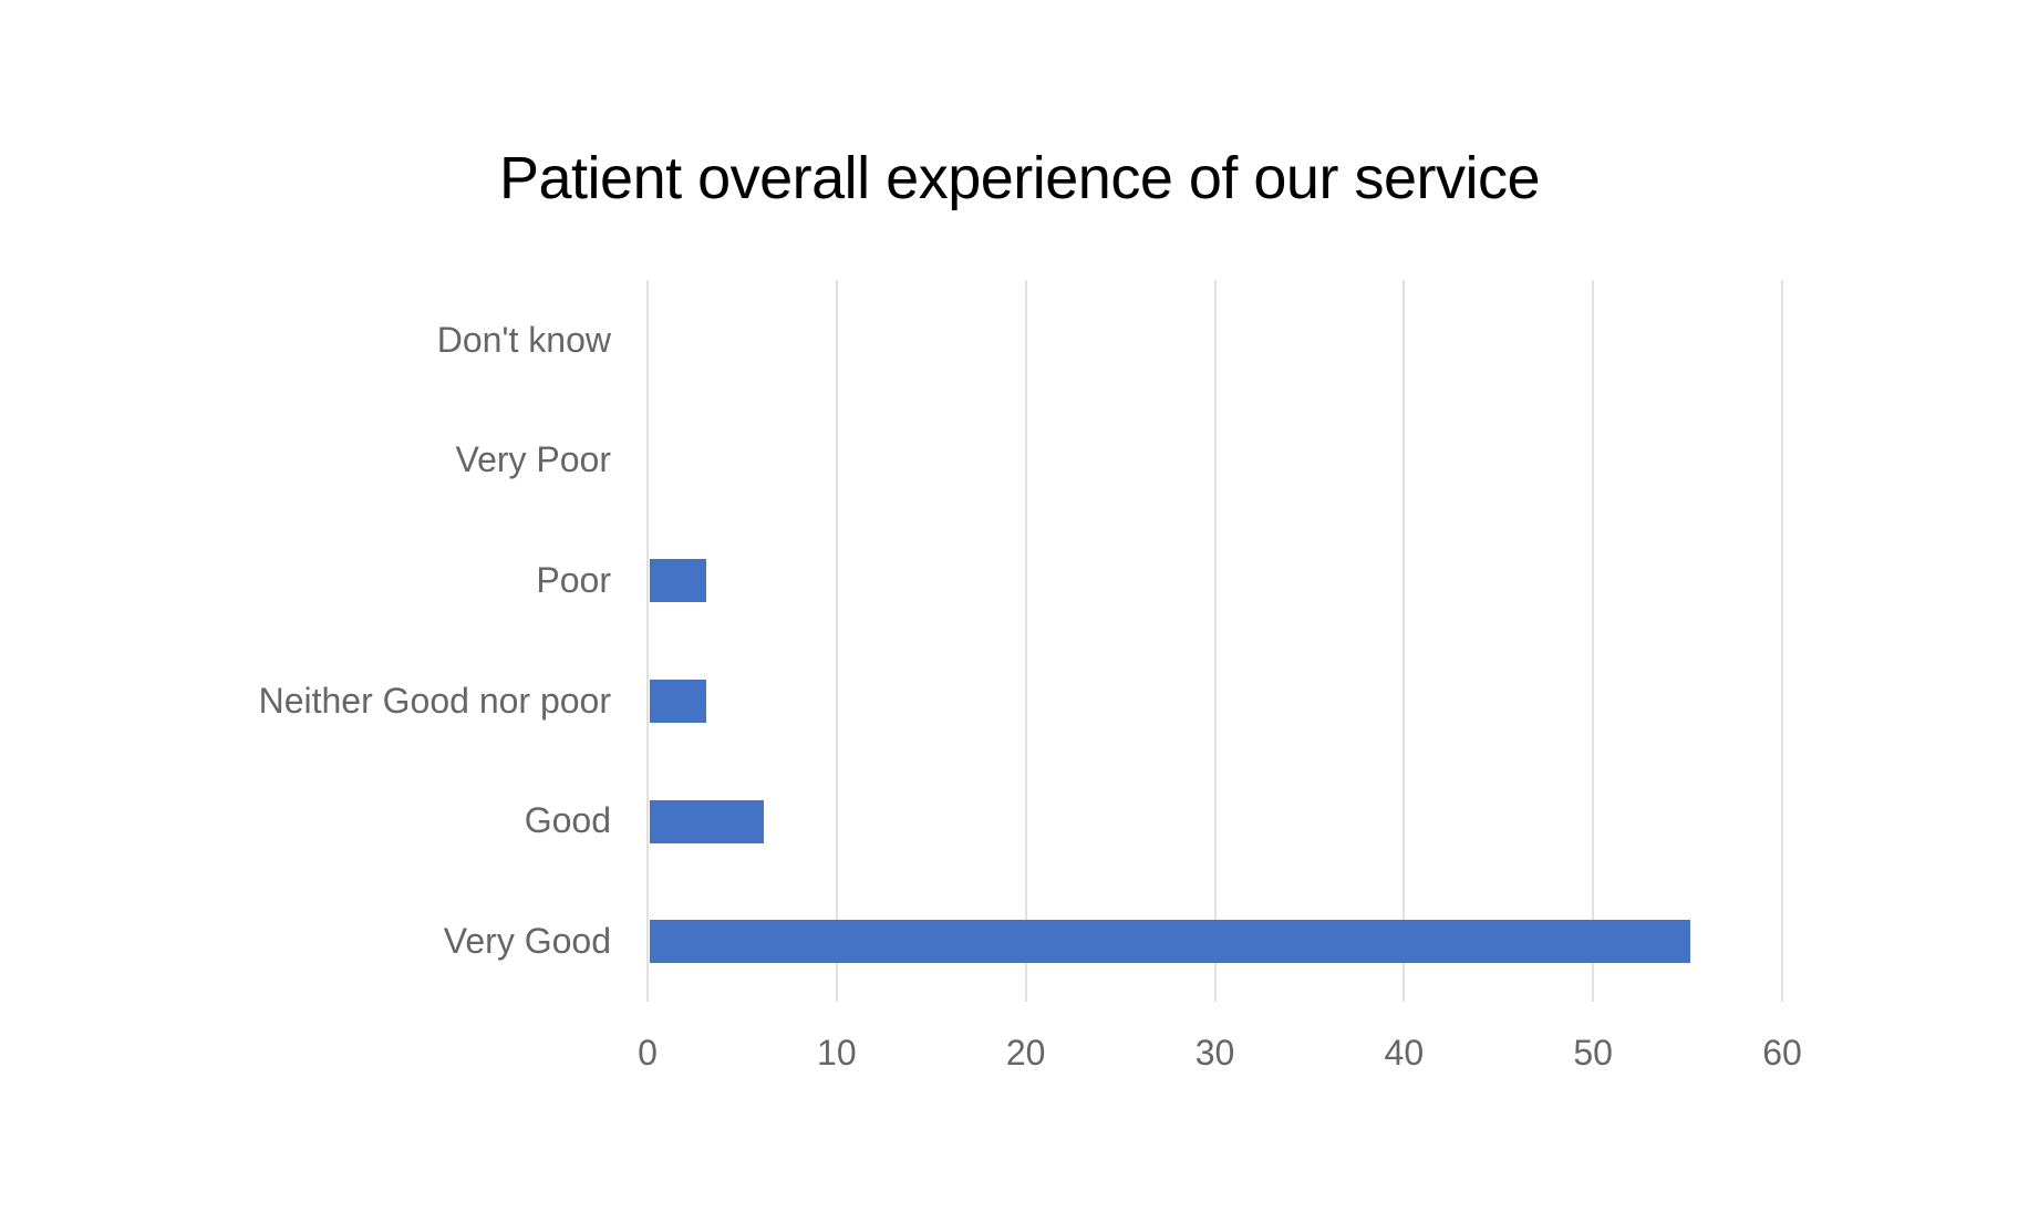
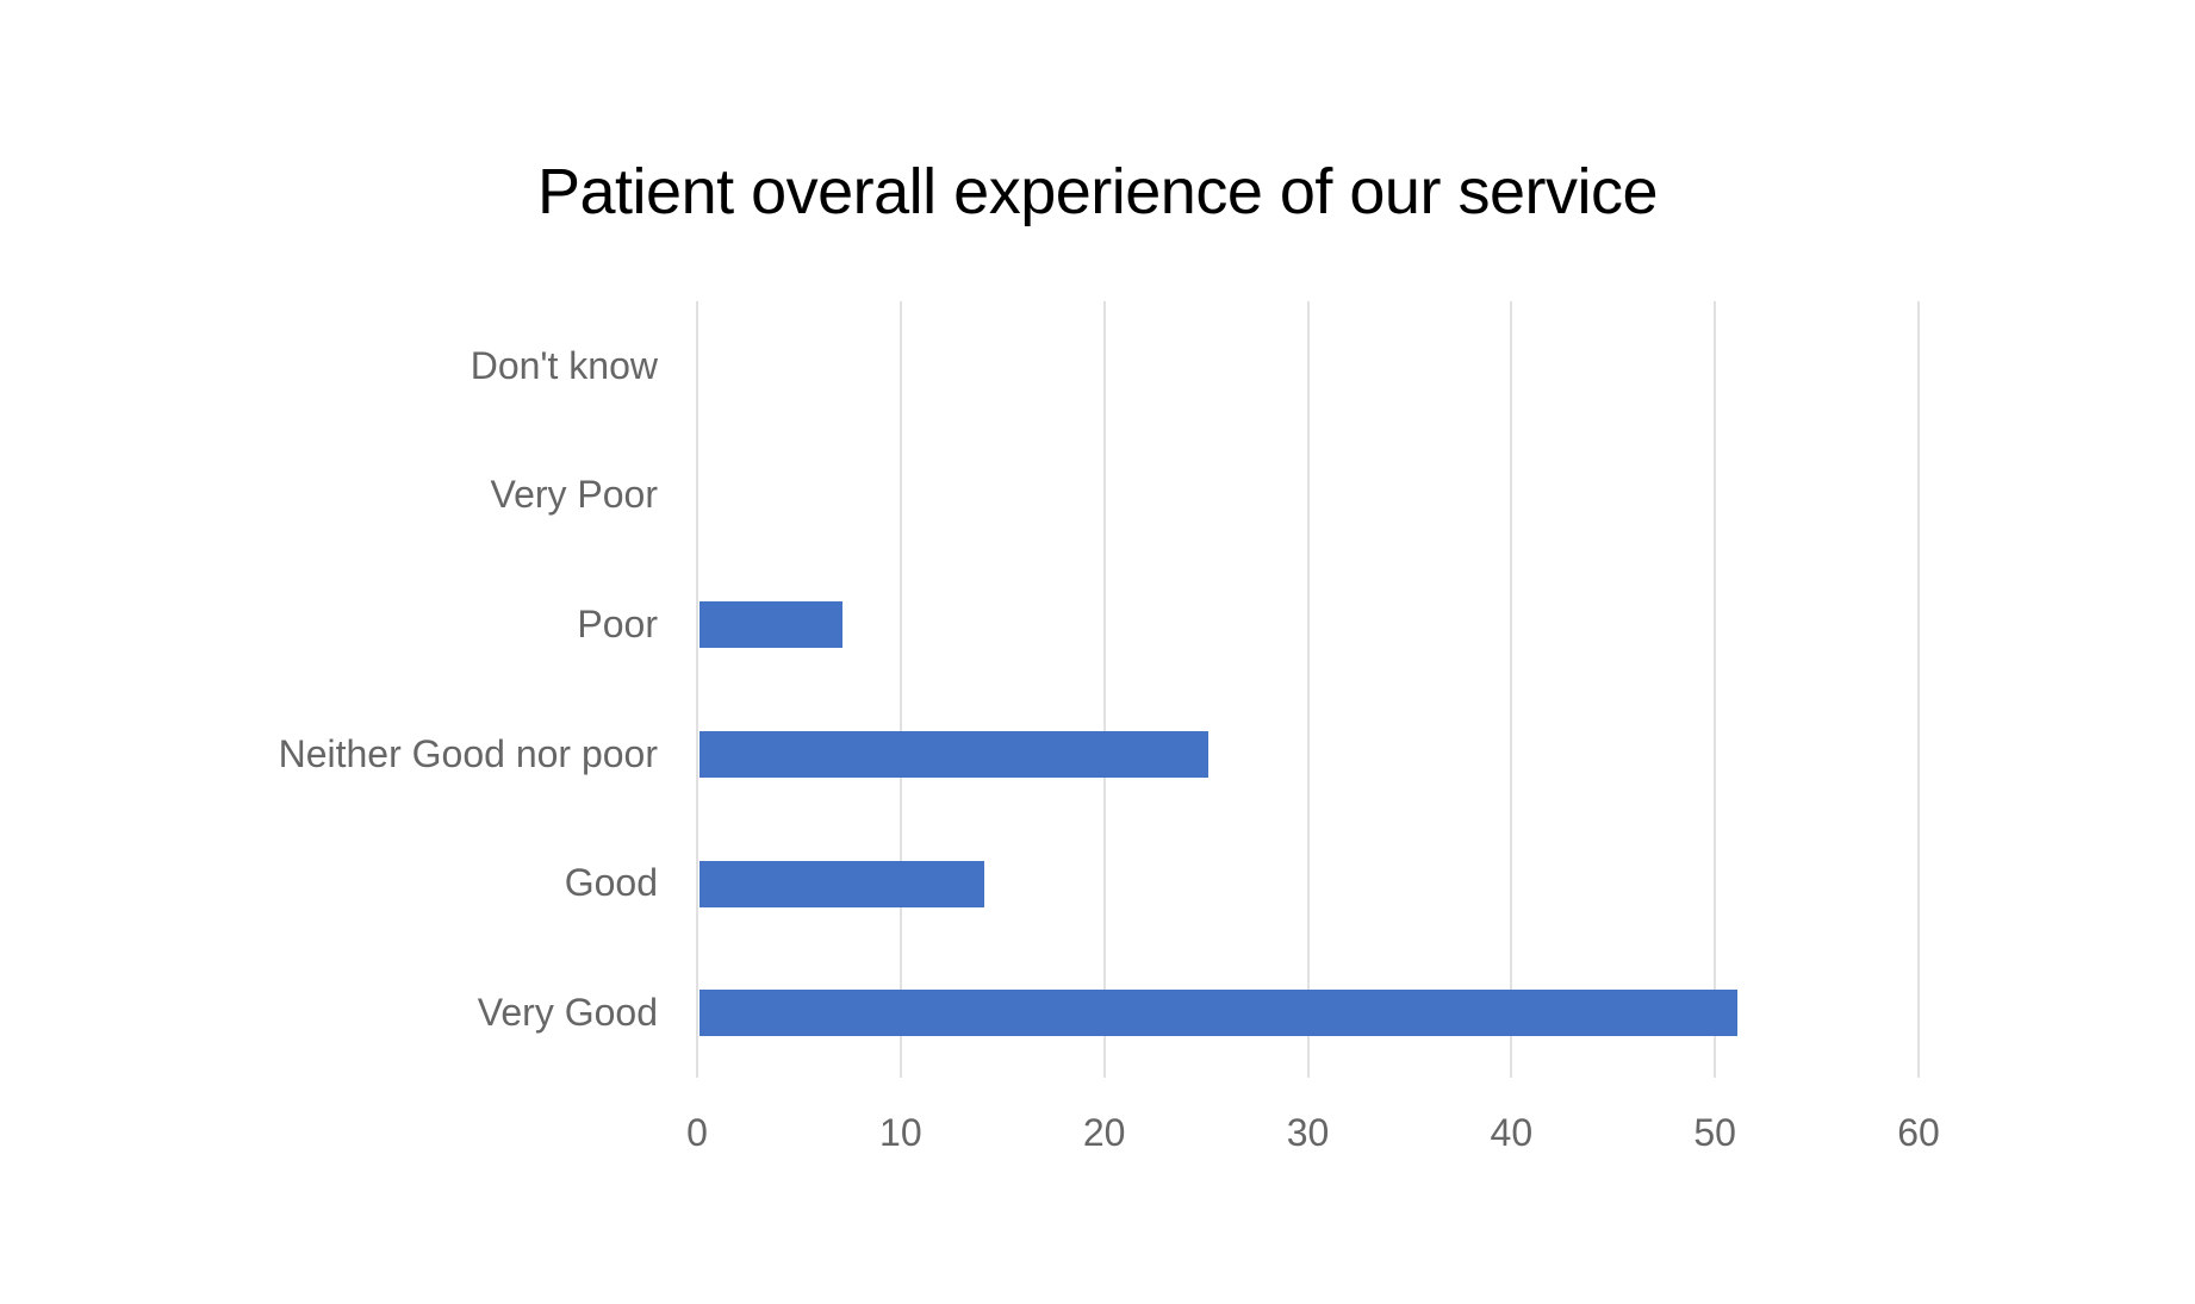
Poor: 3 -> 7
Neither Good nor poor: 3 -> 25
Good: 6 -> 14
Very Good: 55 -> 51
